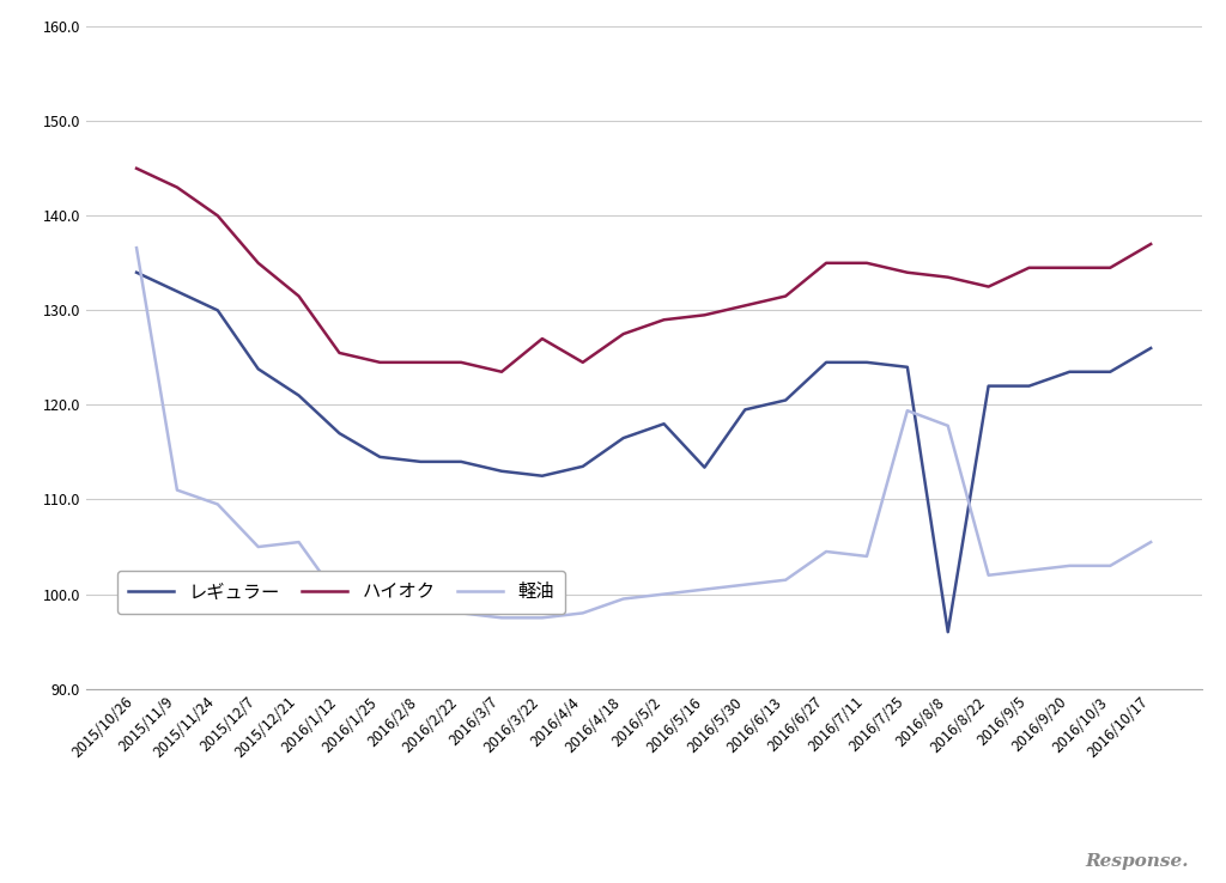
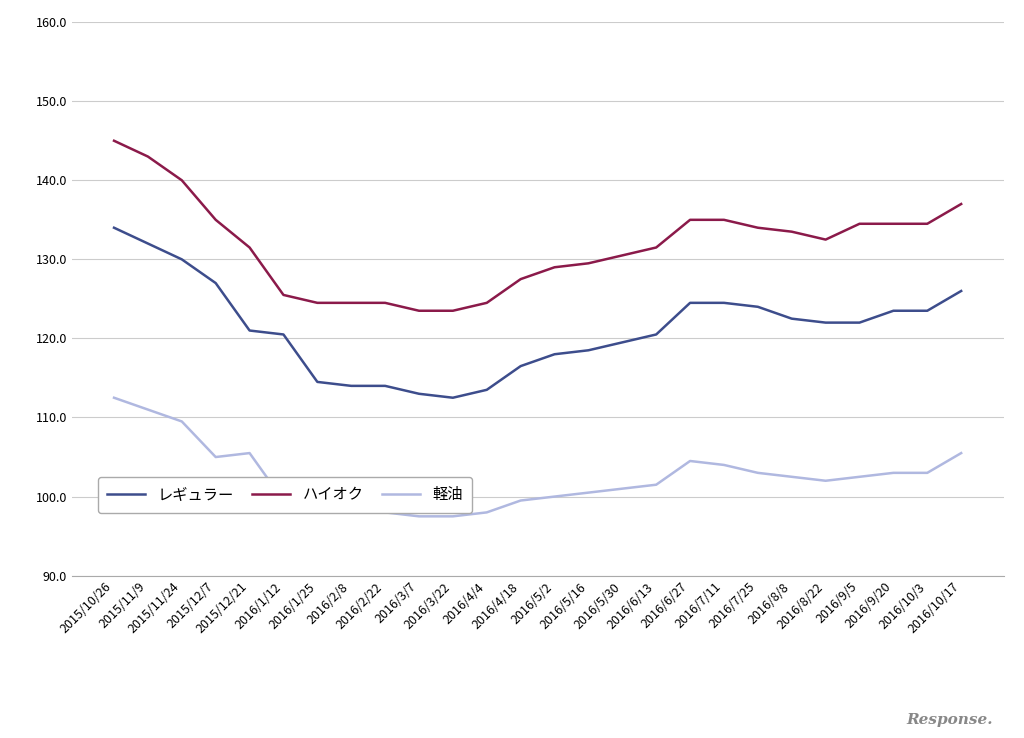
軽油/2015/10/26: 136.6 -> 112.5
レギュラー/2015/12/7: 123.8 -> 127.0
レギュラー/2016/1/12: 117.0 -> 120.5
ハイオク/2016/3/22: 127.0 -> 123.5
レギュラー/2016/5/16: 113.4 -> 118.5
軽油/2016/7/25: 119.4 -> 103.0
レギュラー/2016/8/8: 96.0 -> 122.5
軽油/2016/8/8: 117.8 -> 102.5
